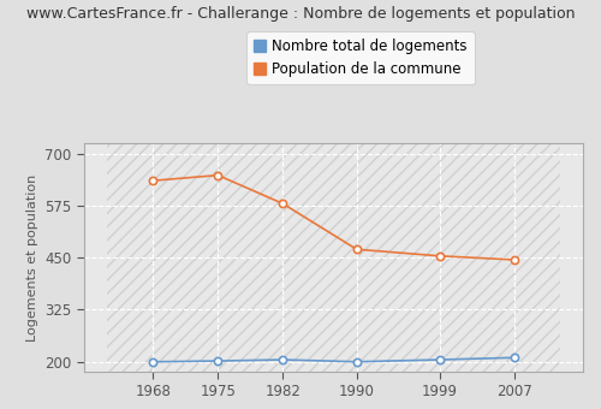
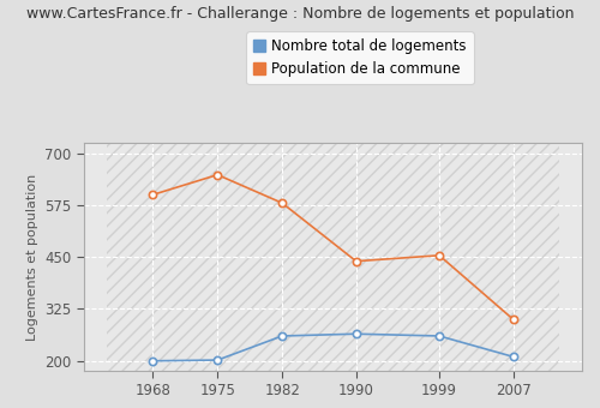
Population de la commune/1968: 635 -> 600
Nombre total de logements/1982: 205 -> 260
Nombre total de logements/1990: 200 -> 265
Population de la commune/1990: 470 -> 440
Nombre total de logements/1999: 205 -> 260
Population de la commune/2007: 445 -> 300
